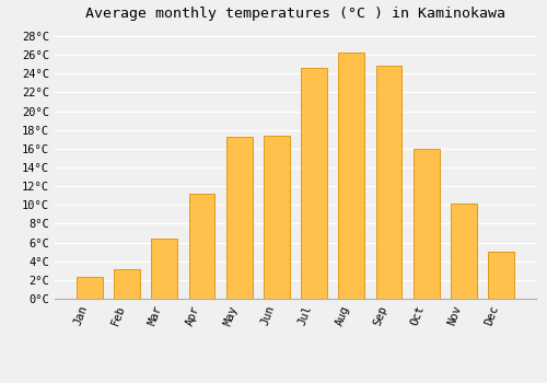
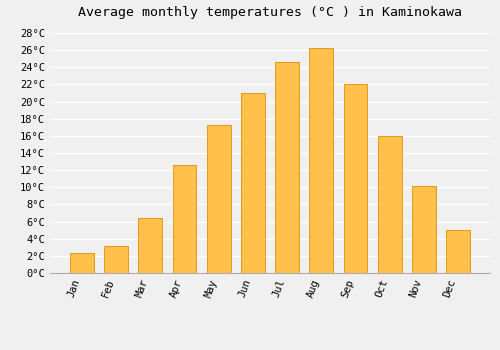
Apr: 11.2°C -> 12.6°C
Jun: 17.4°C -> 21.0°C
Sep: 24.8°C -> 22.0°C
